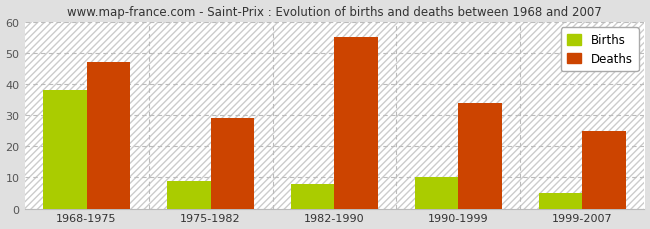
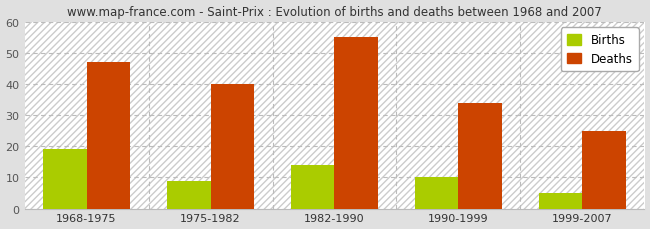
Births/1968-1975: 38 -> 19
Deaths/1975-1982: 29 -> 40
Births/1982-1990: 8 -> 14
